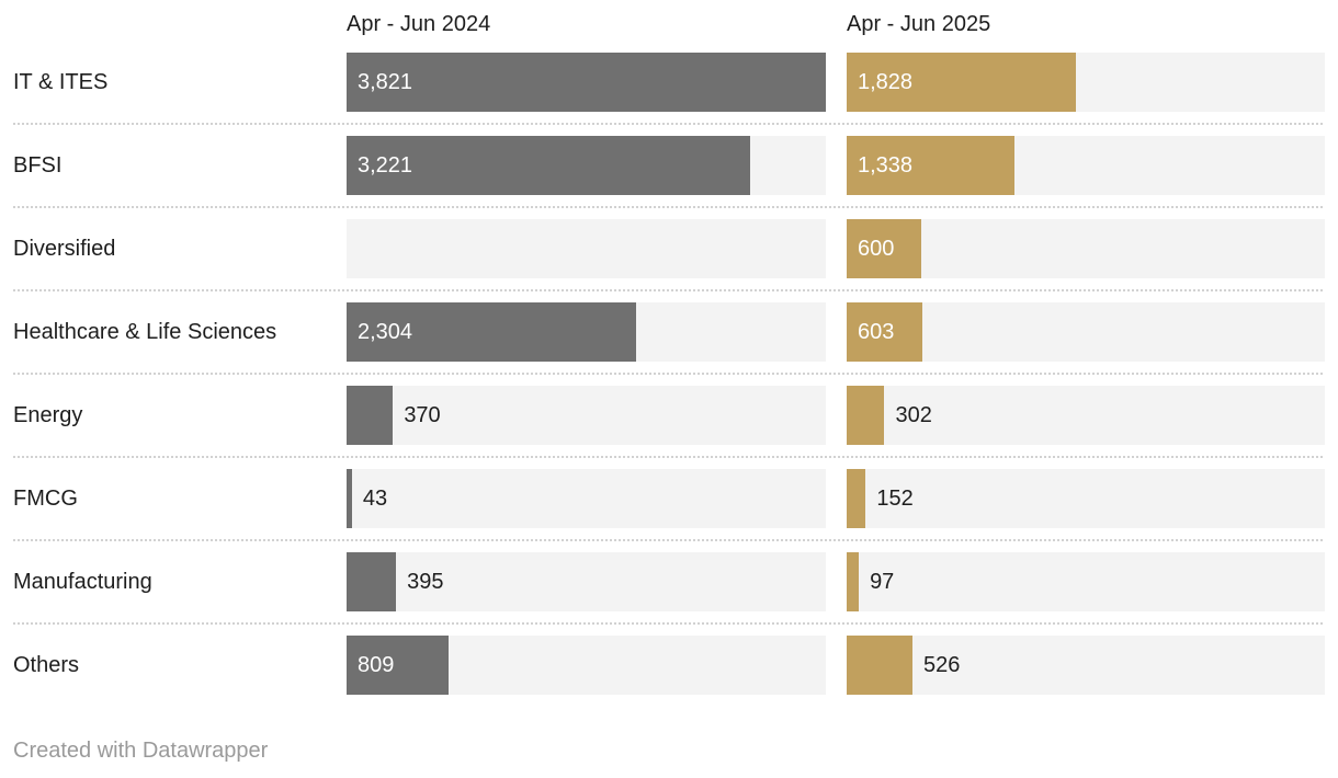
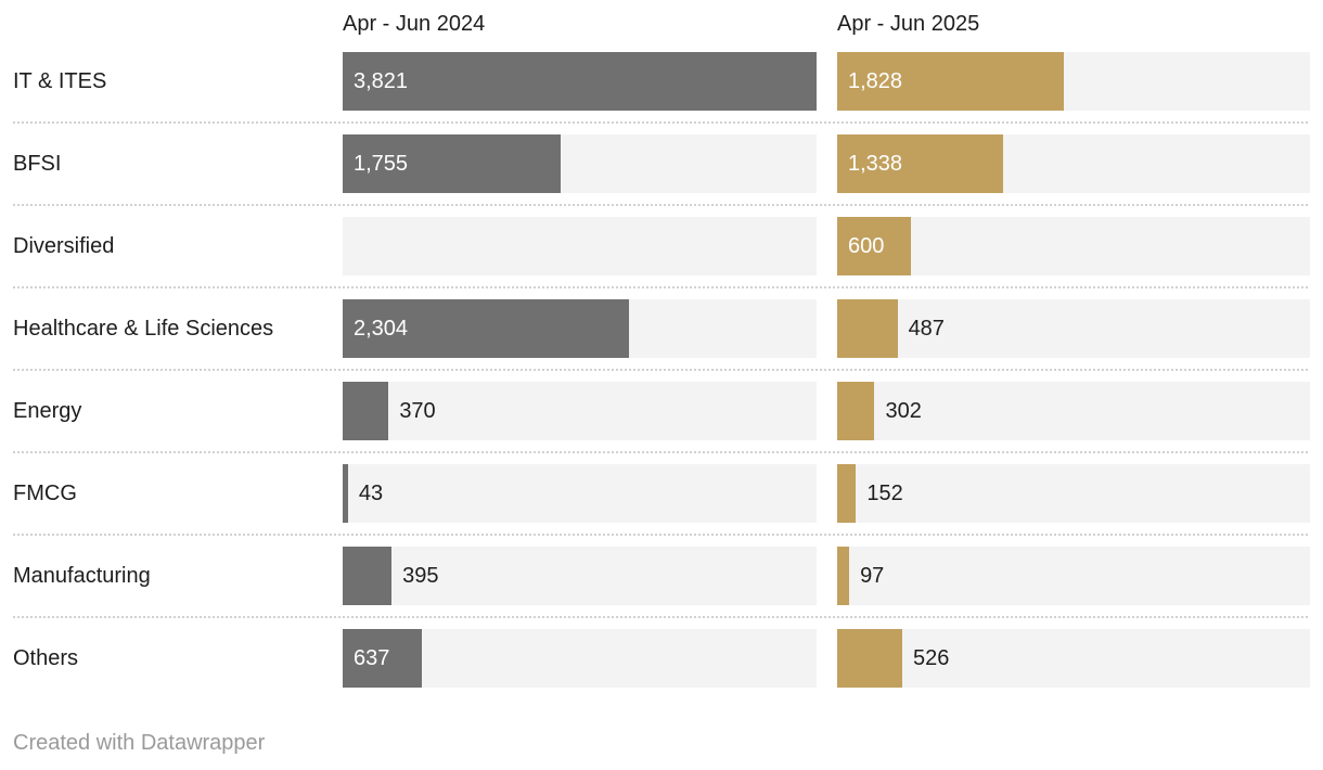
Apr - Jun 2024/BFSI: 3,221 -> 1,755
Apr - Jun 2025/Healthcare & Life Sciences: 603 -> 487
Apr - Jun 2024/Others: 809 -> 637
